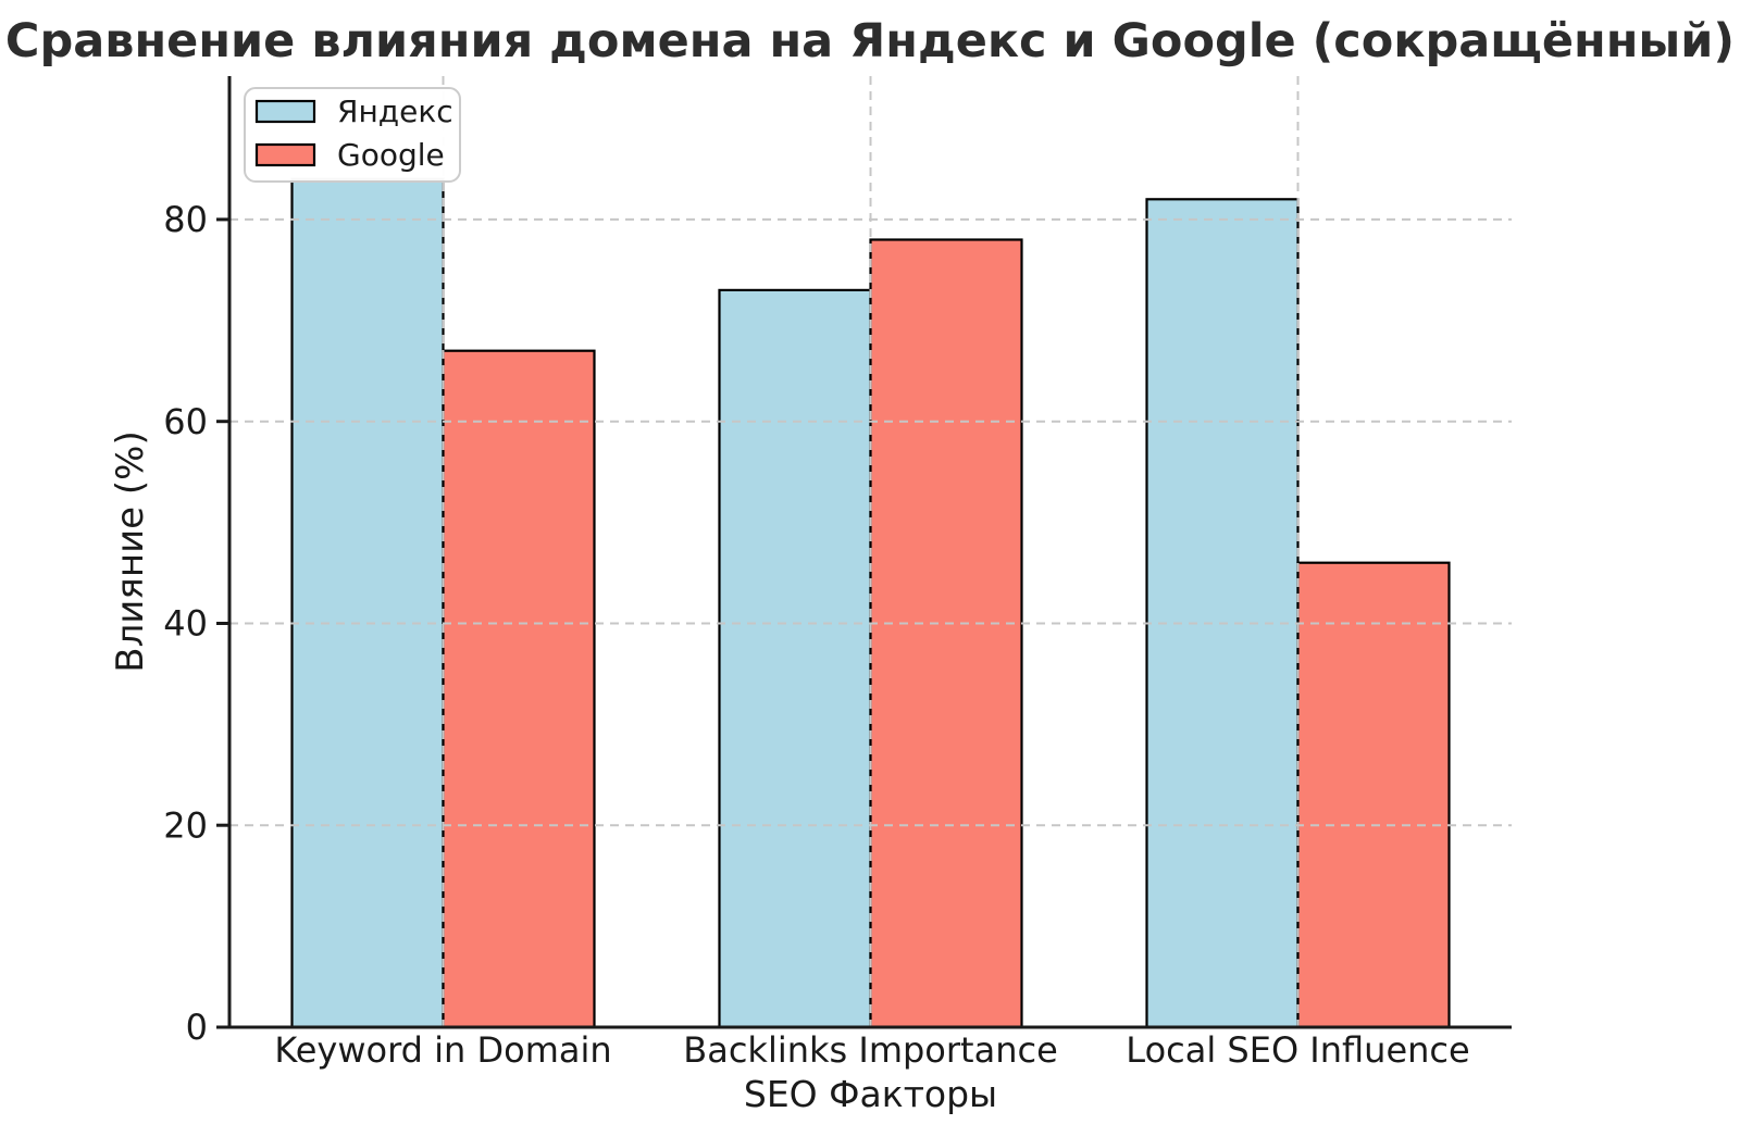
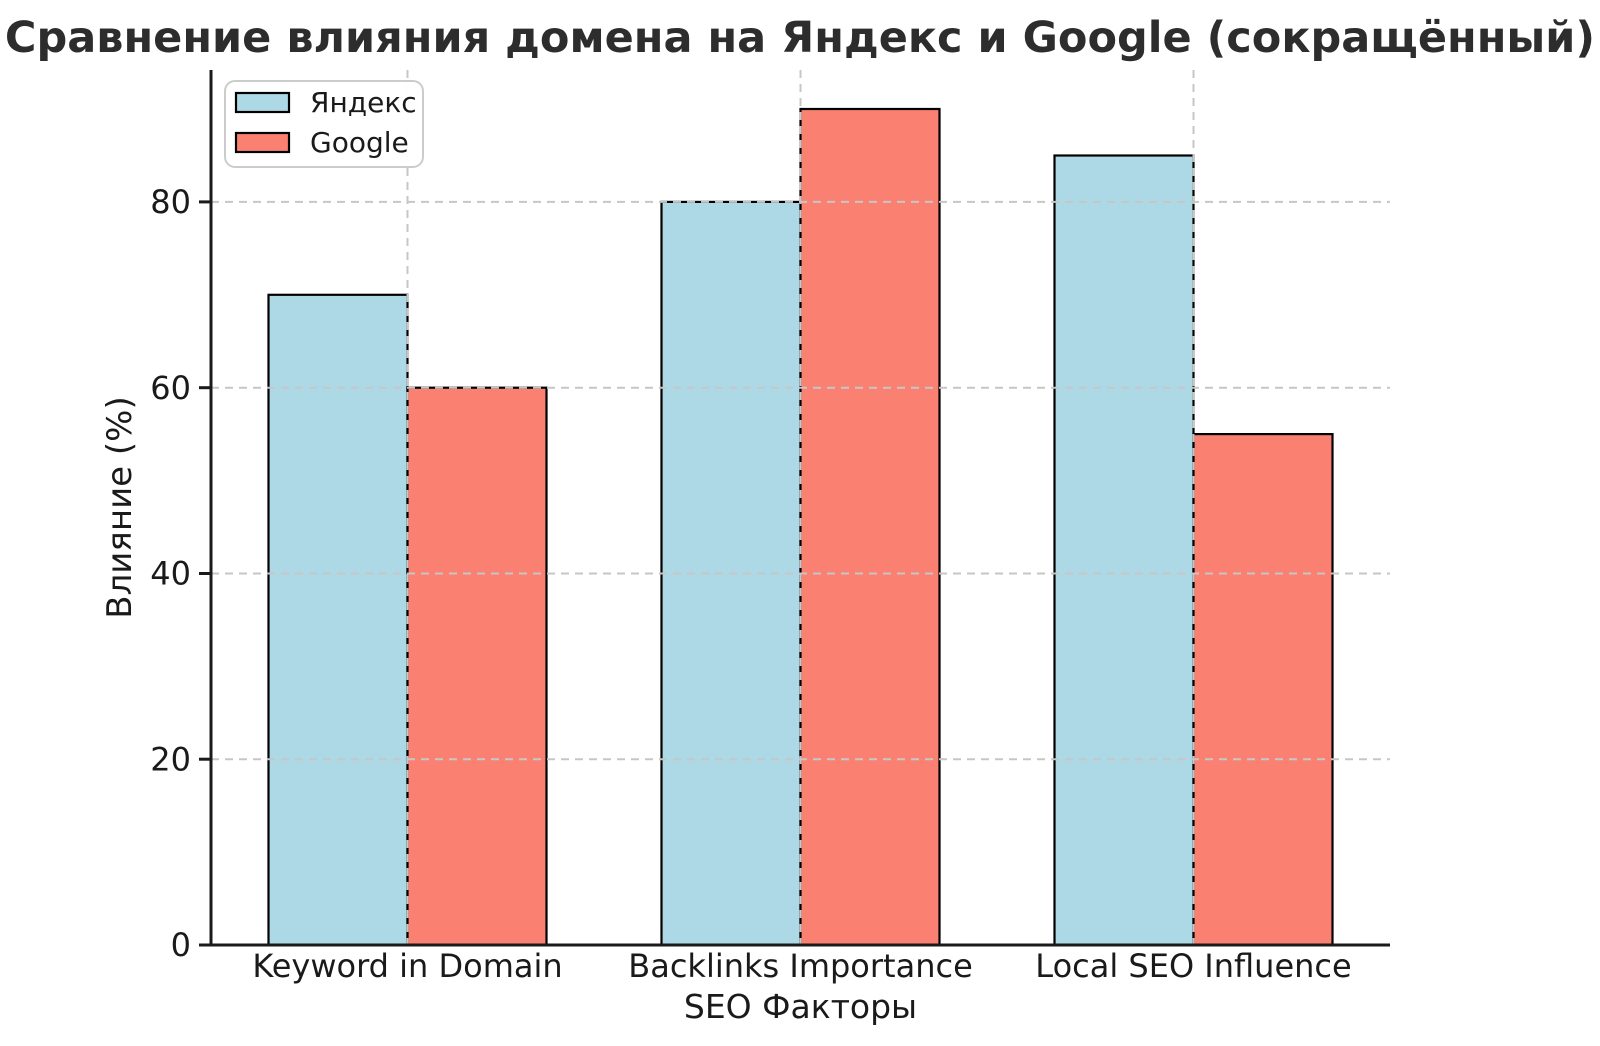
Яндекс/Keyword in Domain: 84 -> 70
Google/Keyword in Domain: 67 -> 60
Яндекс/Backlinks Importance: 73 -> 80
Google/Backlinks Importance: 78 -> 90
Яндекс/Local SEO Influence: 82 -> 85
Google/Local SEO Influence: 46 -> 55
